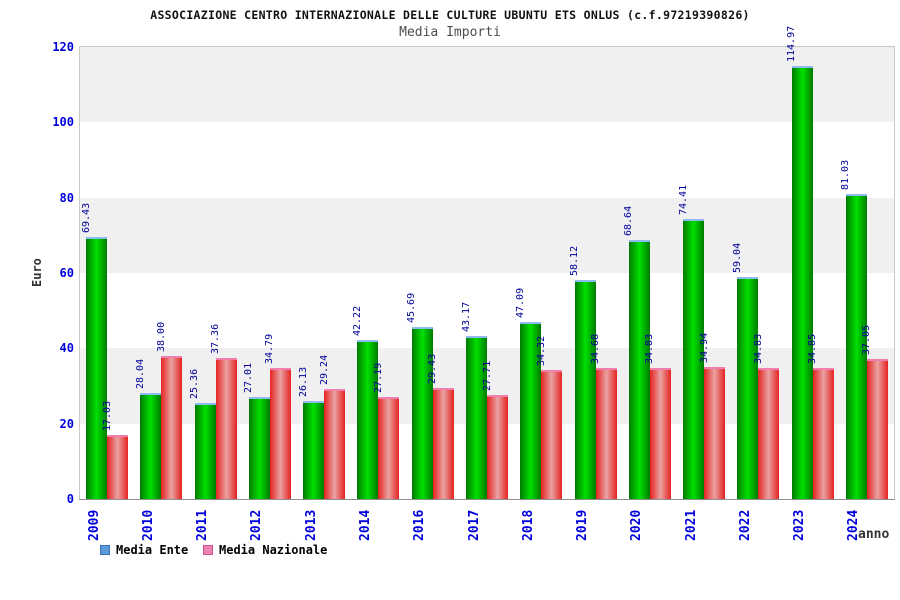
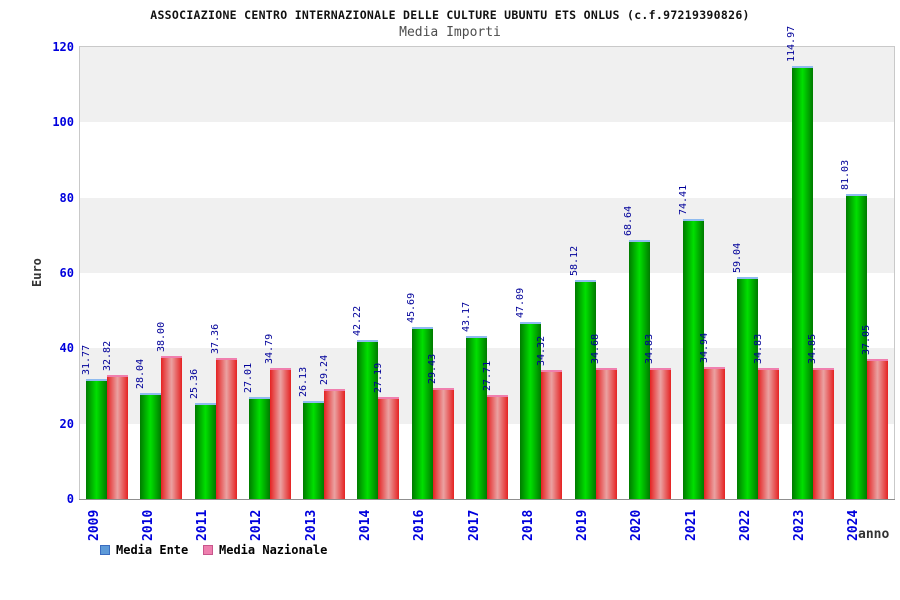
Media Ente/2009: 69.43 -> 31.77
Media Nazionale/2009: 17.03 -> 32.82
